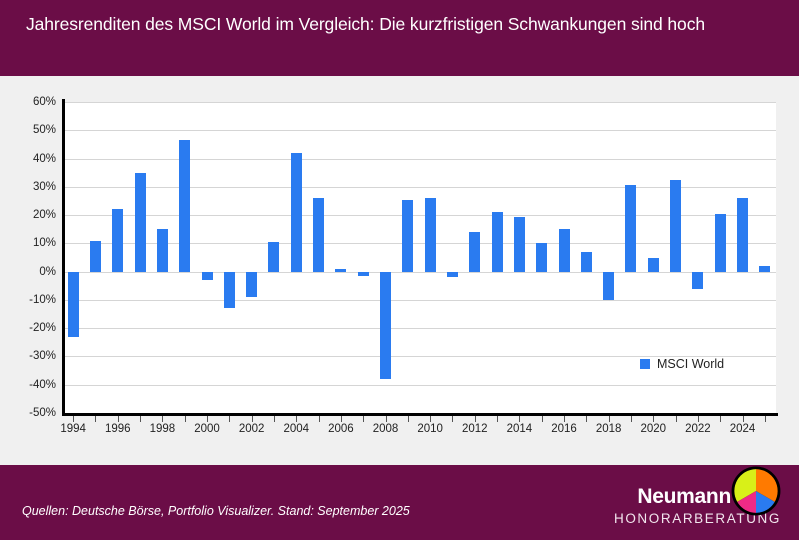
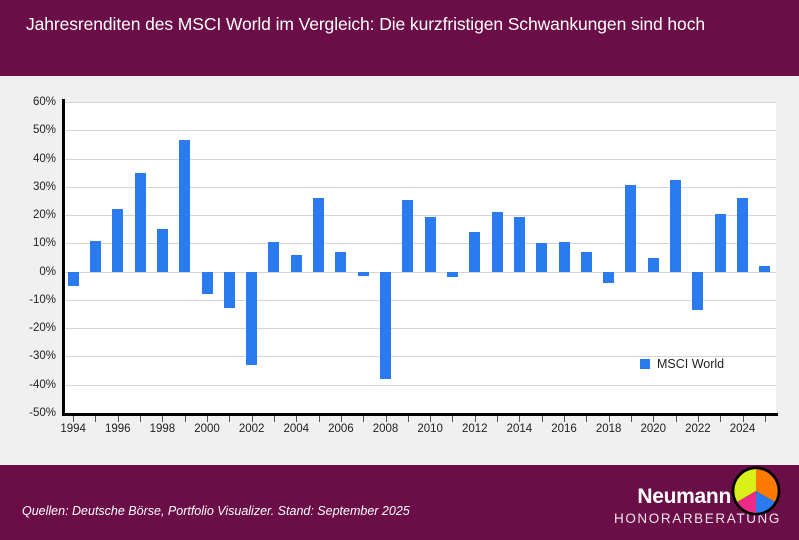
1994: -23% -> -5%
2000: -3% -> -8%
2002: -9% -> -33%
2004: 42% -> 6%
2006: 1% -> 7%
2010: 26% -> 20%
2016: 15% -> 10%
2018: -10% -> -4%
2022: -6% -> -14%
